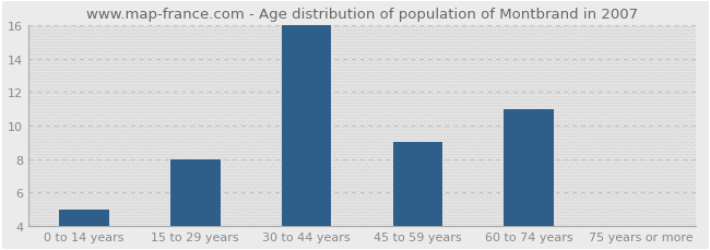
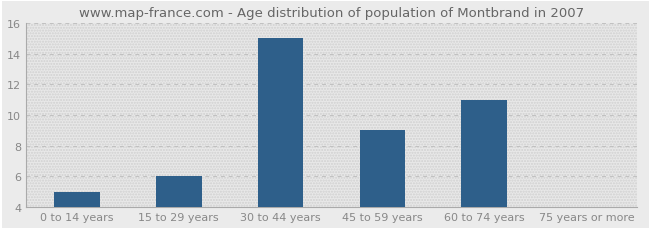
15 to 29 years: 8 -> 6
30 to 44 years: 16 -> 15
